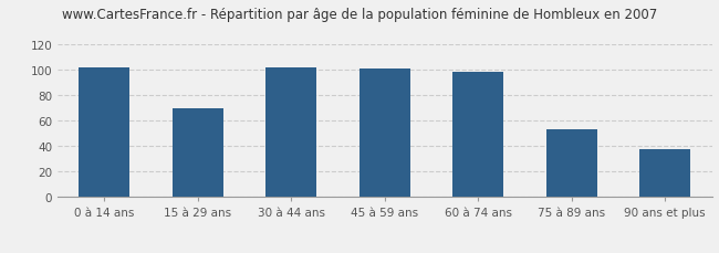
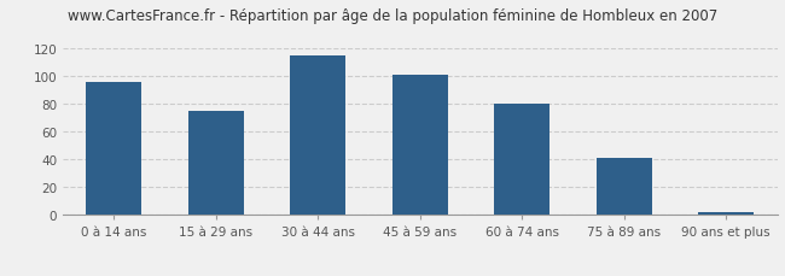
0 à 14 ans: 102 -> 96
15 à 29 ans: 70 -> 75
30 à 44 ans: 102 -> 115
60 à 74 ans: 99 -> 80
75 à 89 ans: 53 -> 41
90 ans et plus: 38 -> 2
